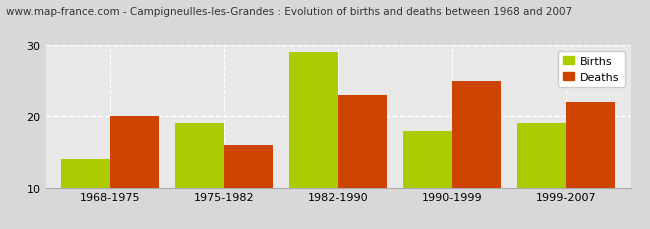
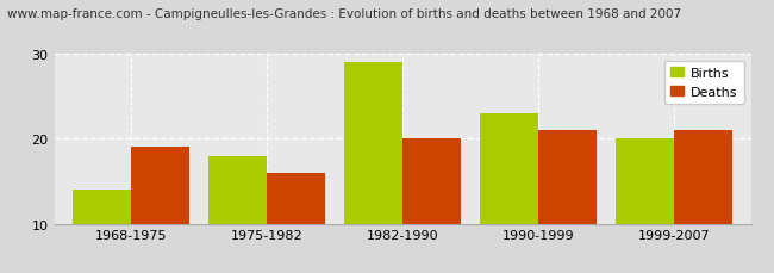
Deaths/1968-1975: 20 -> 19
Births/1975-1982: 19 -> 18
Deaths/1982-1990: 23 -> 20
Births/1990-1999: 18 -> 23
Deaths/1990-1999: 25 -> 21
Births/1999-2007: 19 -> 20
Deaths/1999-2007: 22 -> 21
